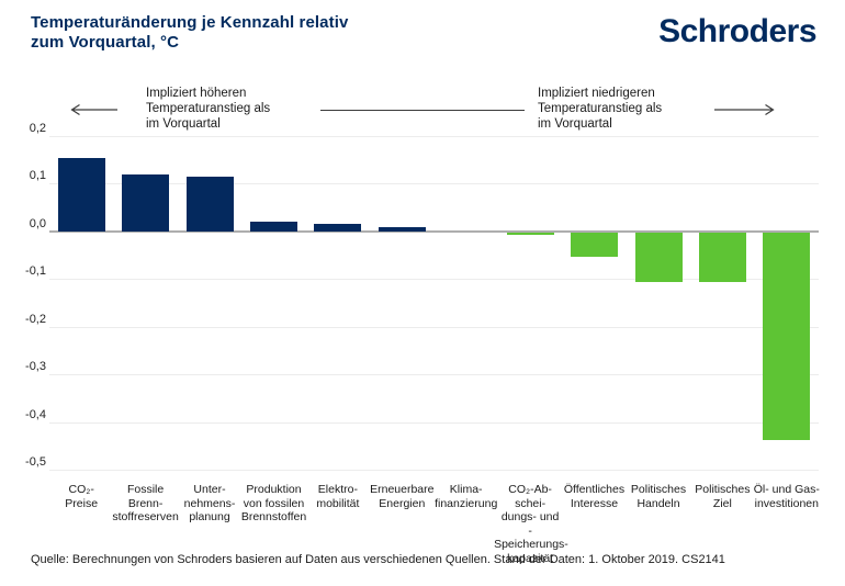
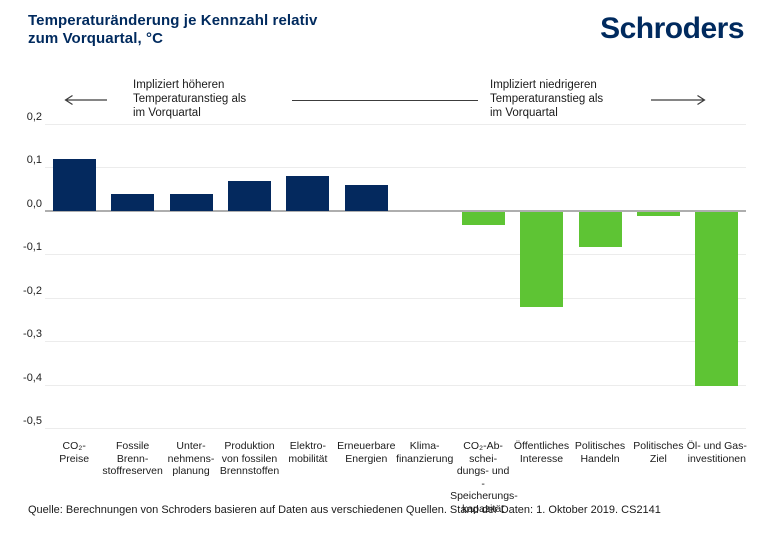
CO₂- Preise: 0,15 -> 0,12
Fossile Brenn- stoffreserven: 0,12 -> 0,04
Unter- nehmens- planung: 0,12 -> 0,04
Produktion von fossilen Brennstoffen: 0,02 -> 0,07
Elektro- mobilität: 0,01 -> 0,08
Erneuerbare Energien: 0,01 -> 0,06
CO₂-Ab- schei- dungs- und -Speicherungs- kapazität: -0,01 -> -0,03
Öffentliches Interesse: -0,05 -> -0,22
Politisches Handeln: -0,10 -> -0,08
Politisches Ziel: -0,10 -> -0,01
Öl- und Gas- investitionen: -0,43 -> -0,40
